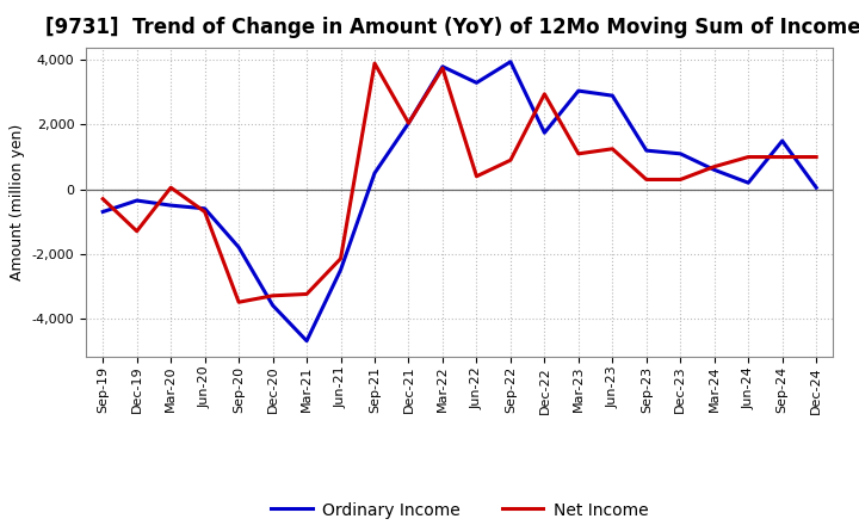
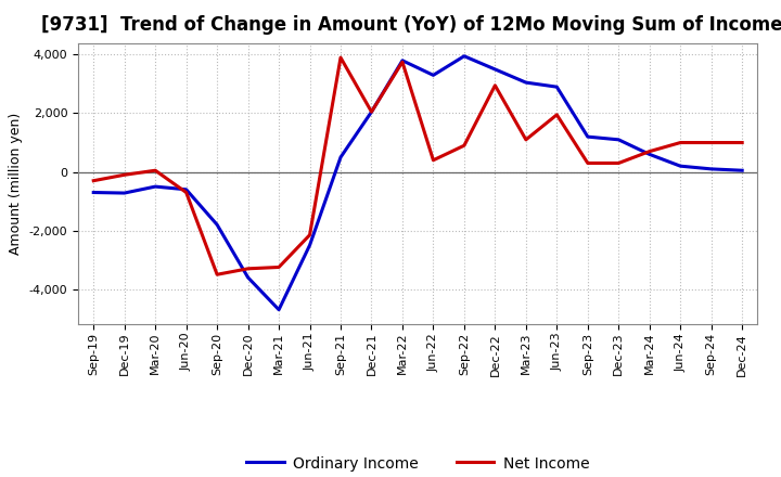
Ordinary Income/Dec-19: -350 -> -720
Net Income/Dec-19: -1,300 -> -100
Ordinary Income/Dec-22: 1,750 -> 3,500
Net Income/Jun-23: 1,250 -> 1,950
Ordinary Income/Sep-24: 1,500 -> 100
